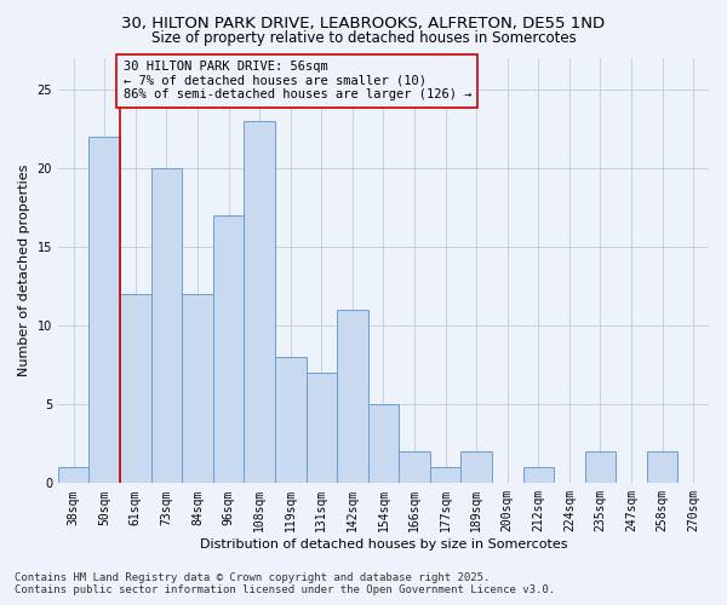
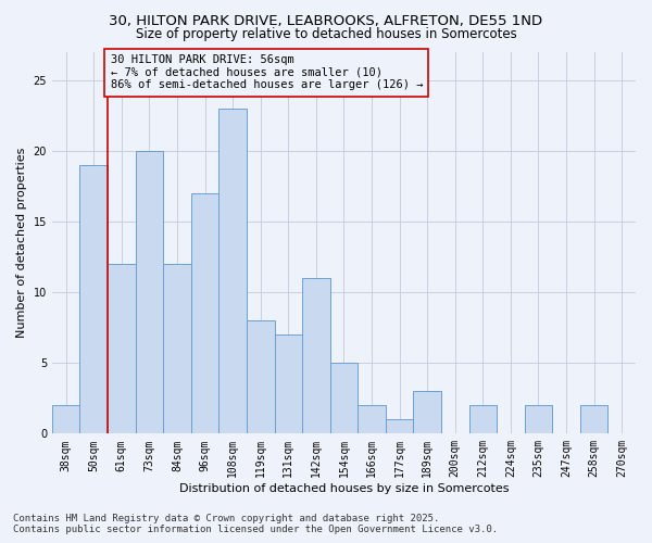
38sqm: 1 -> 2
50sqm: 22 -> 19
189sqm: 2 -> 3
212sqm: 1 -> 2
